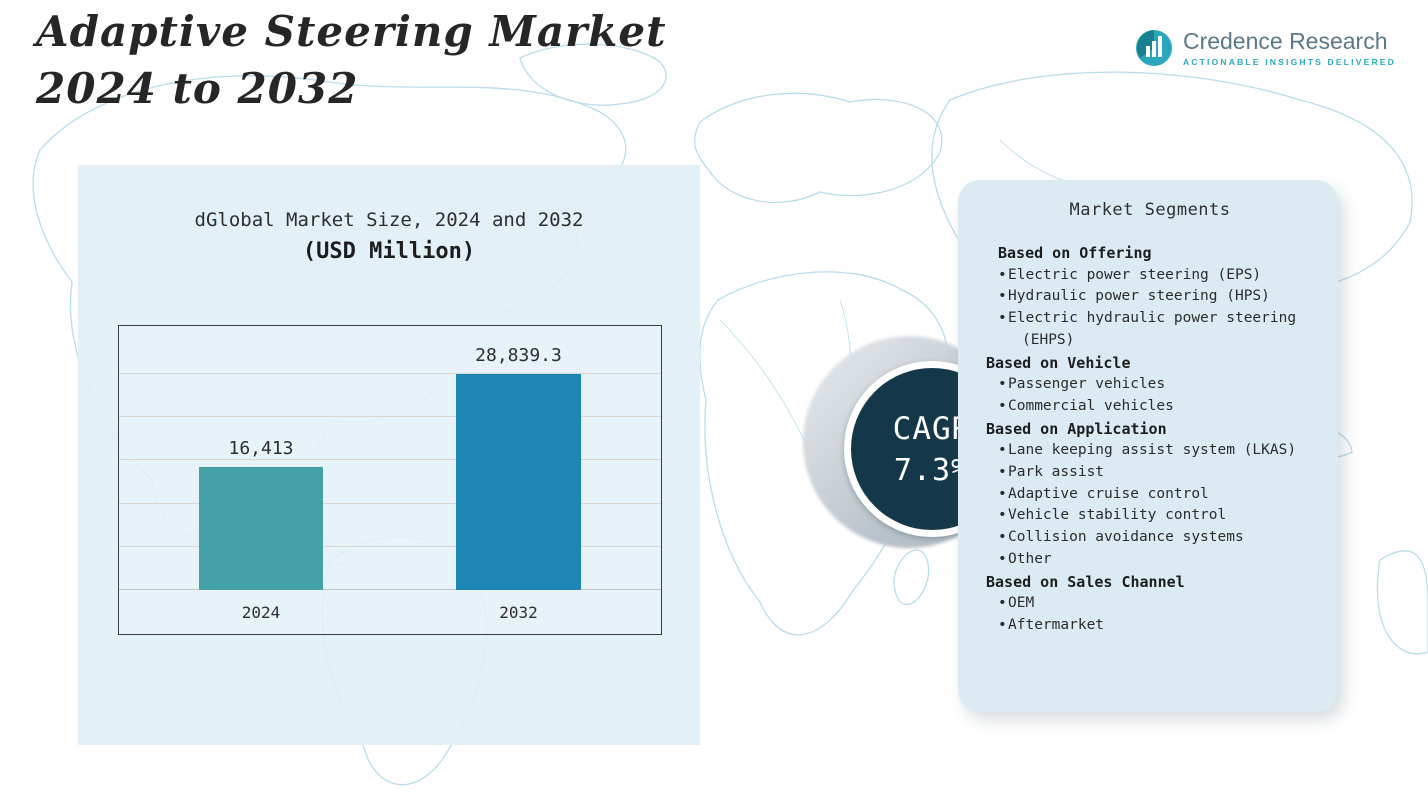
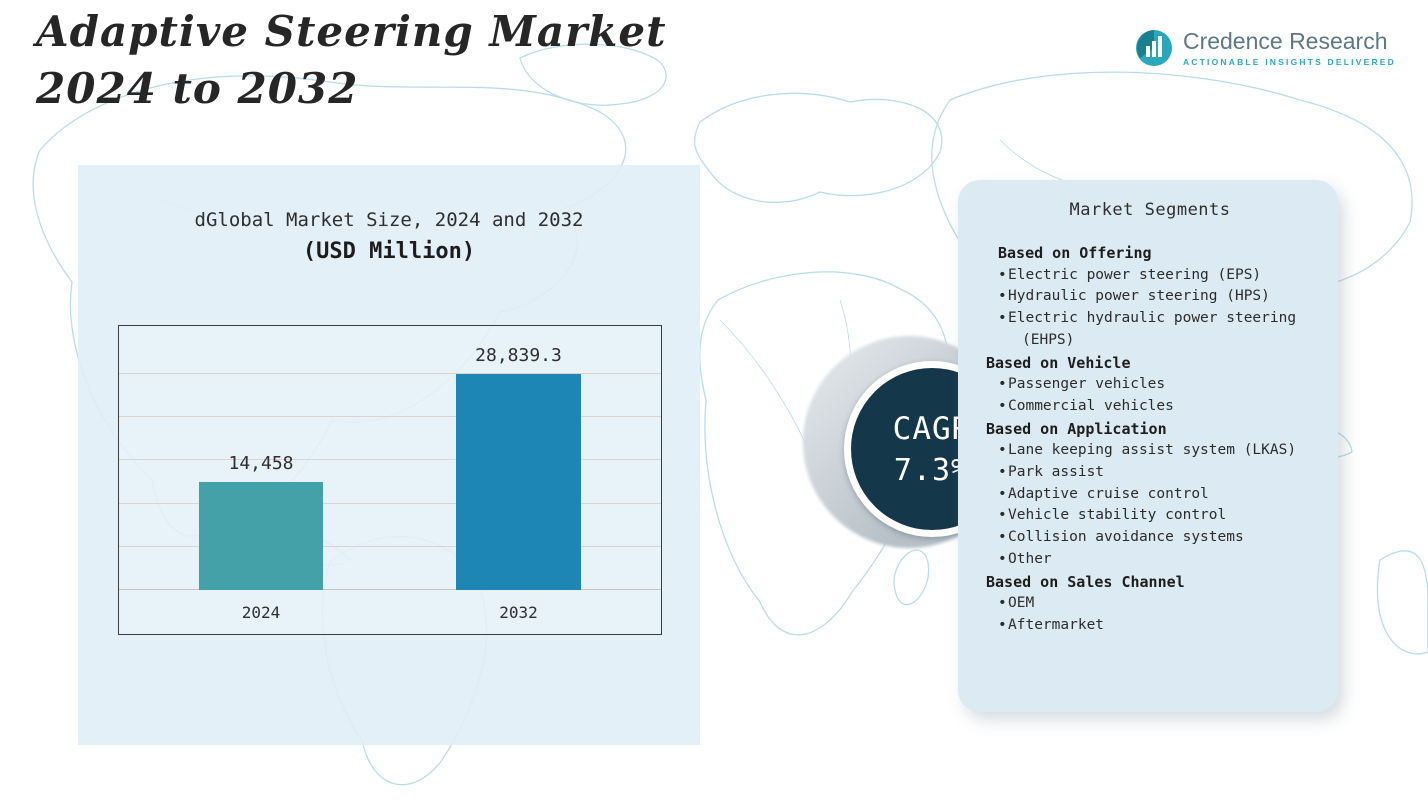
2024: 16,413 -> 14,458
